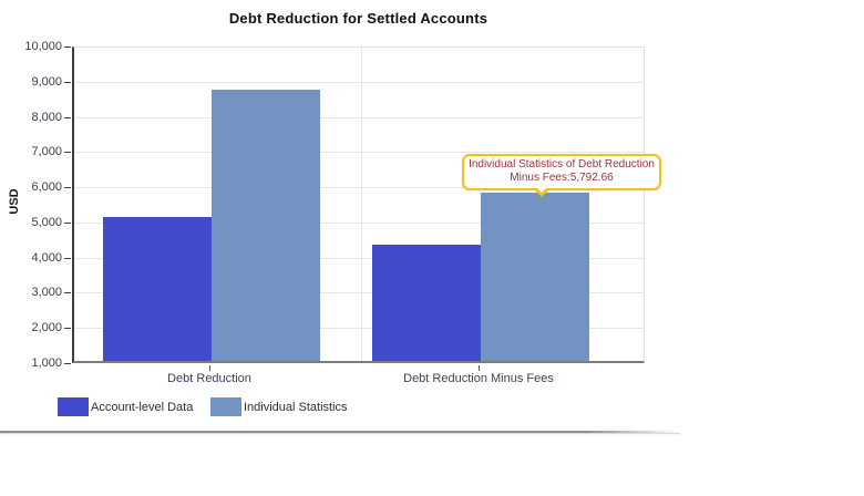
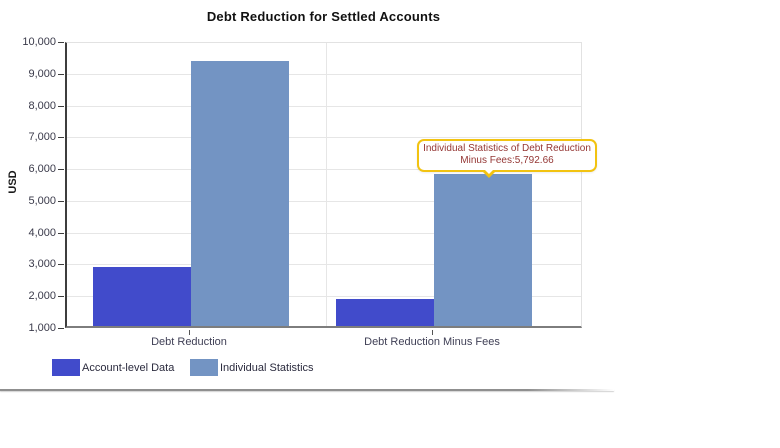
Account-level Data/Debt Reduction: 5100 -> 2900
Individual Statistics/Debt Reduction: 8700 -> 9300
Account-level Data/Debt Reduction Minus Fees: 4300 -> 1800
